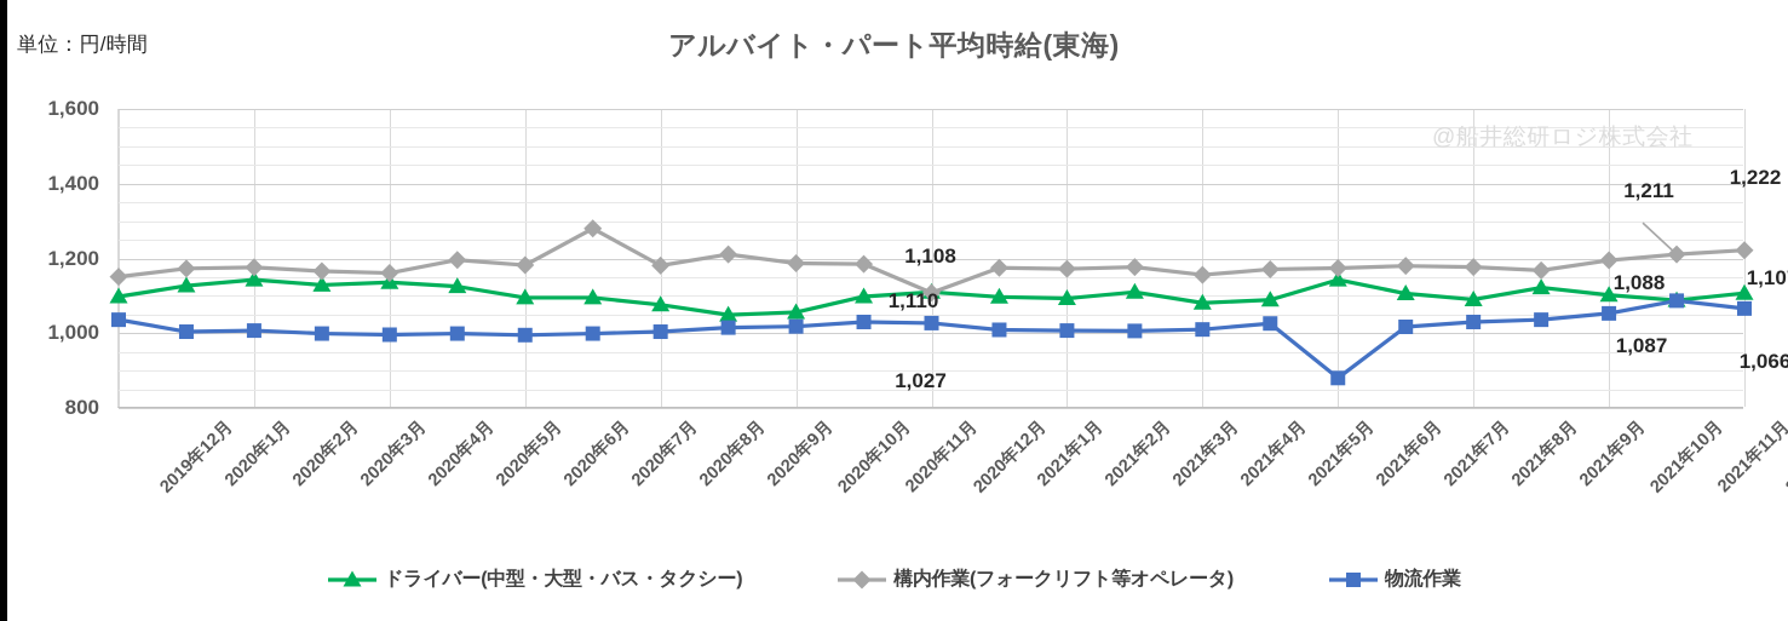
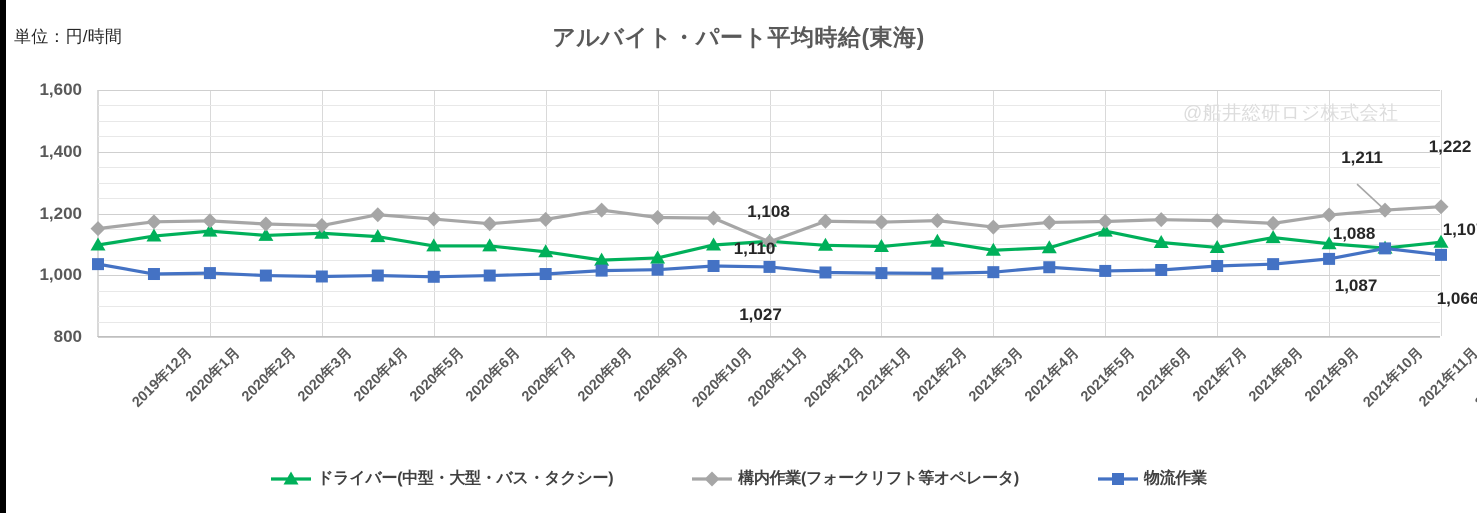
構内作業(フォークリフト等オペレータ)/2020年7月: 1280 -> 1170
物流作業/2021年6月: 880 -> 1010
